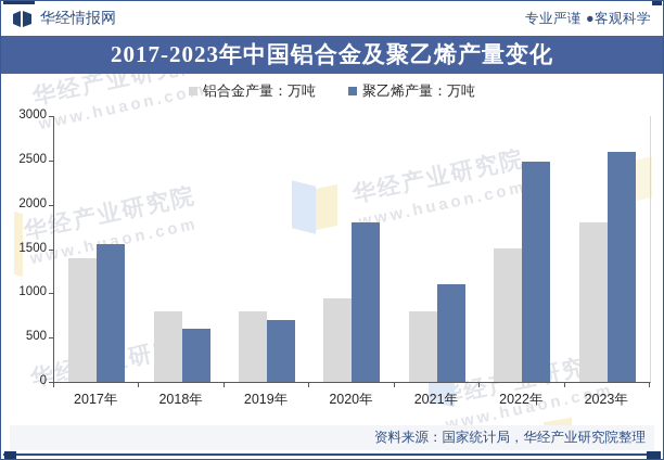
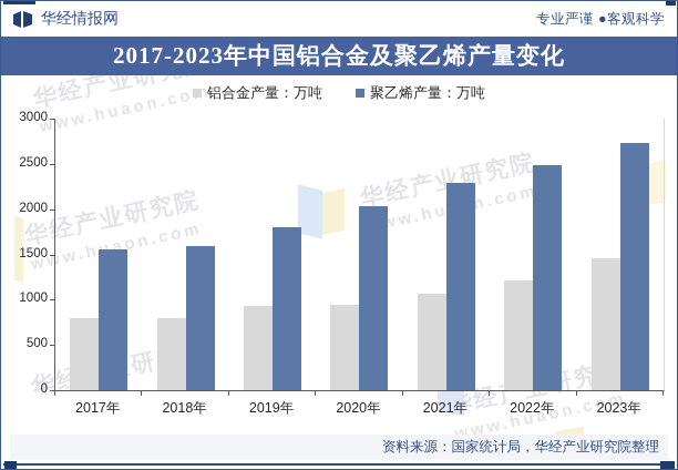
铝合金产量：万吨/2017年: 1400 -> 800
聚乙烯产量：万吨/2018年: 600 -> 1600
铝合金产量：万吨/2019年: 800 -> 900
聚乙烯产量：万吨/2019年: 700 -> 1800
聚乙烯产量：万吨/2020年: 1800 -> 2000
铝合金产量：万吨/2021年: 800 -> 1100
聚乙烯产量：万吨/2021年: 1100 -> 2300
铝合金产量：万吨/2022年: 1500 -> 1200
铝合金产量：万吨/2023年: 1800 -> 1500
聚乙烯产量：万吨/2023年: 2600 -> 2700
